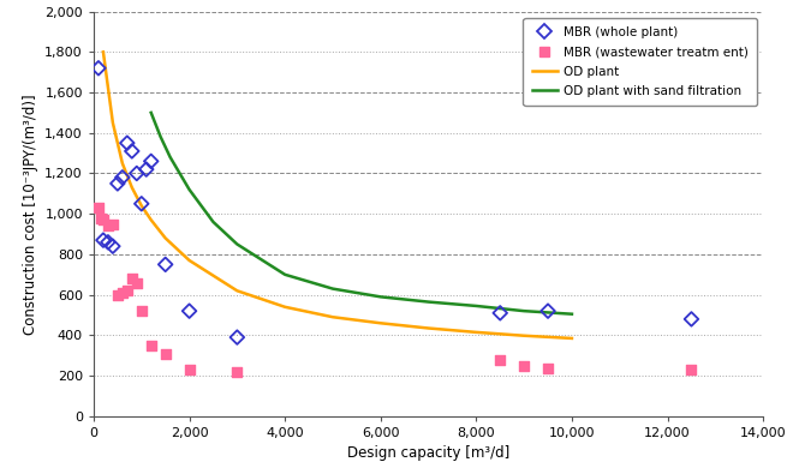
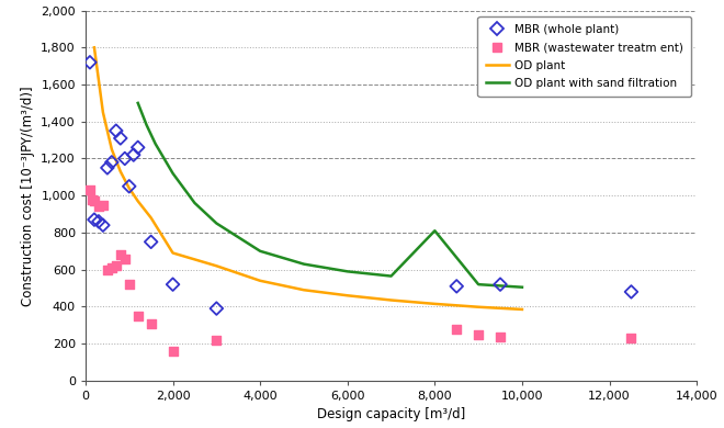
MBR (wastewater treatm ent)/2,000: 230 -> 160
OD plant/2,000: 770 -> 690
OD plant with sand filtration/8,000: 540 -> 810
